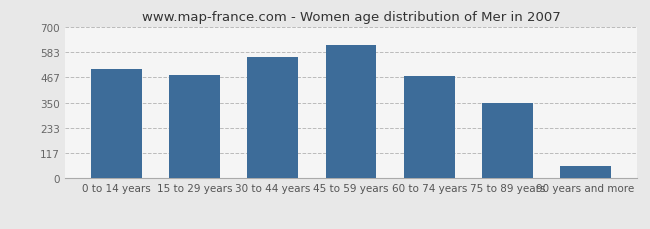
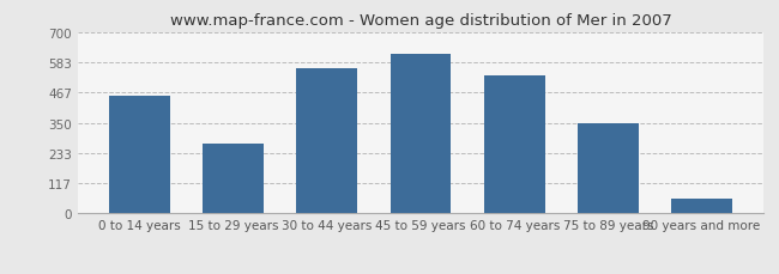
0 to 14 years: 503 -> 455
15 to 29 years: 475 -> 270
60 to 74 years: 473 -> 530
